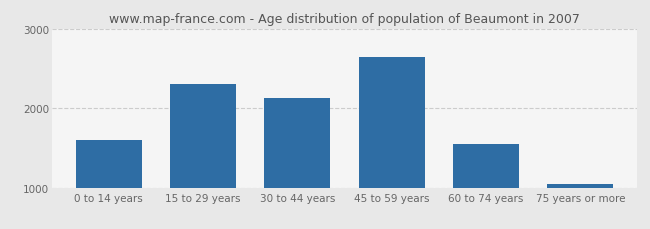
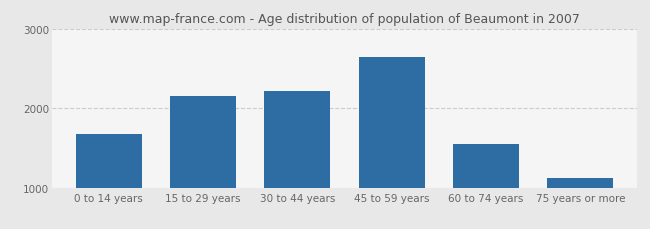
0 to 14 years: 1600 -> 1680
15 to 29 years: 2300 -> 2160
30 to 44 years: 2120 -> 2220
75 years or more: 1050 -> 1120
